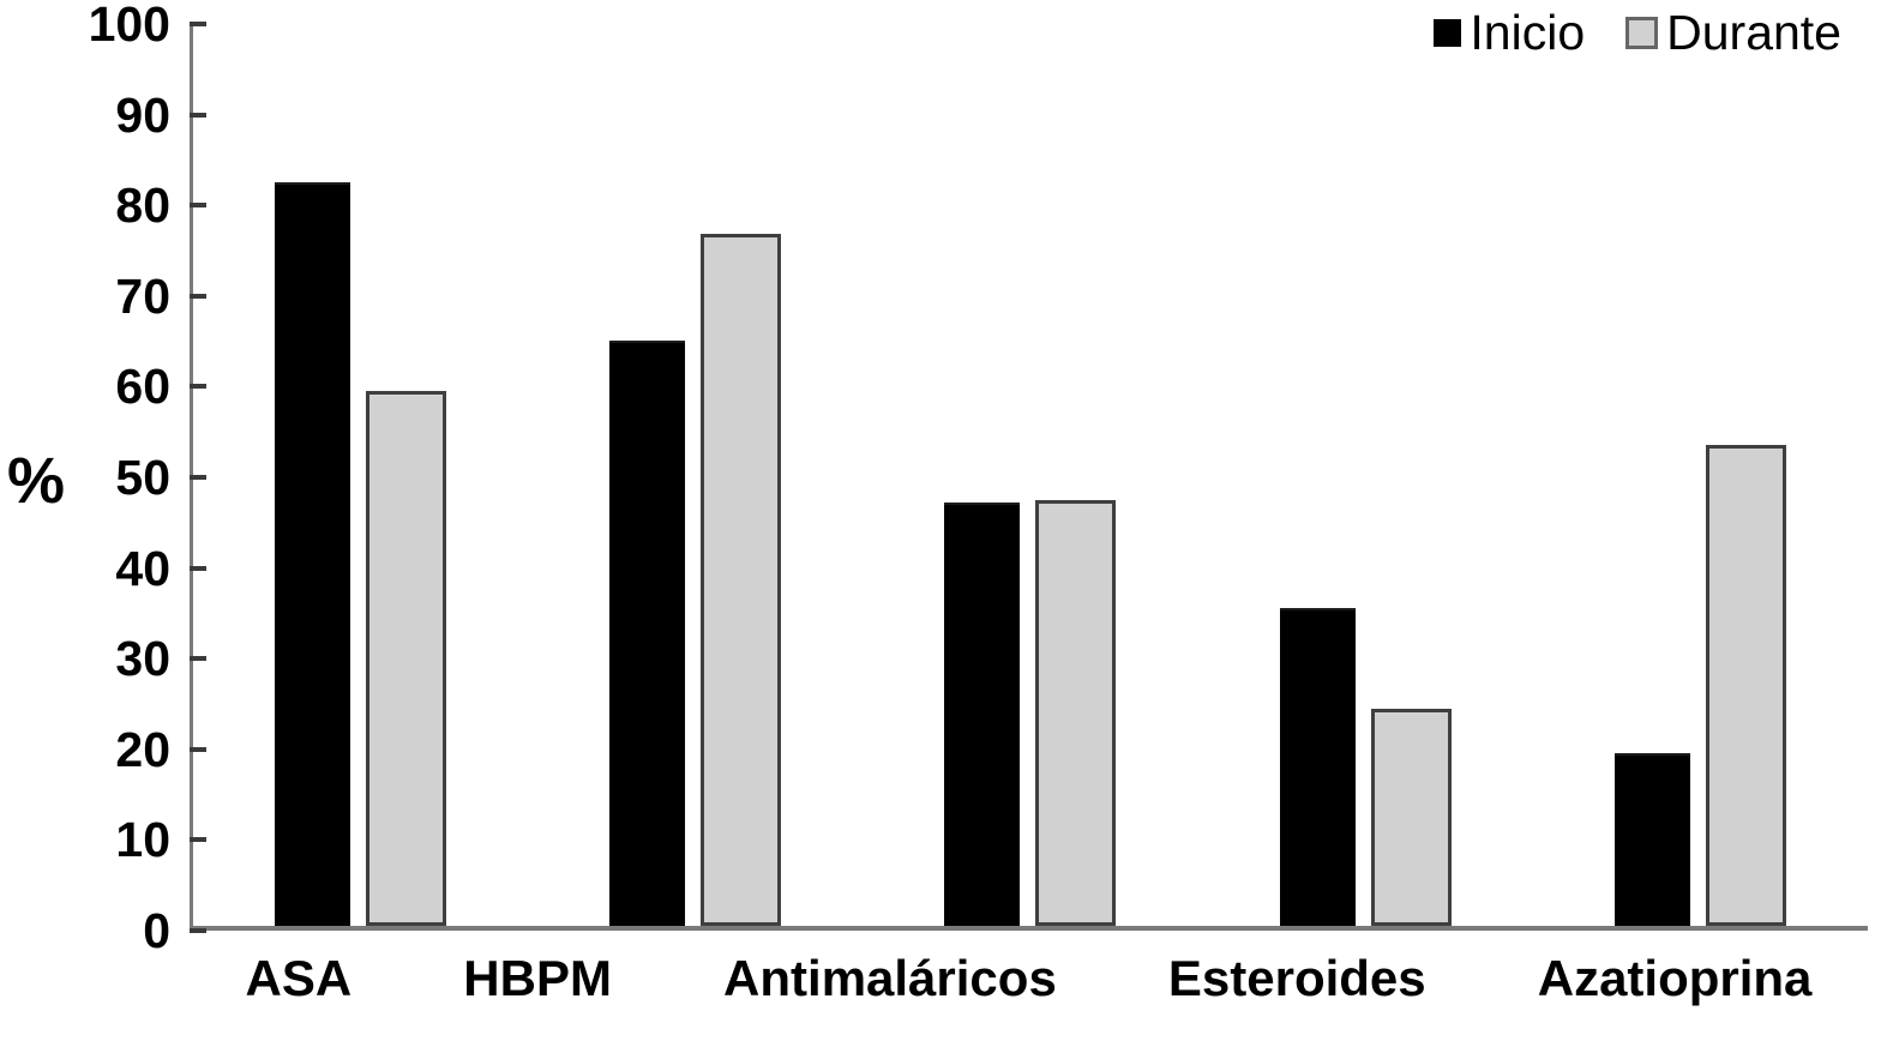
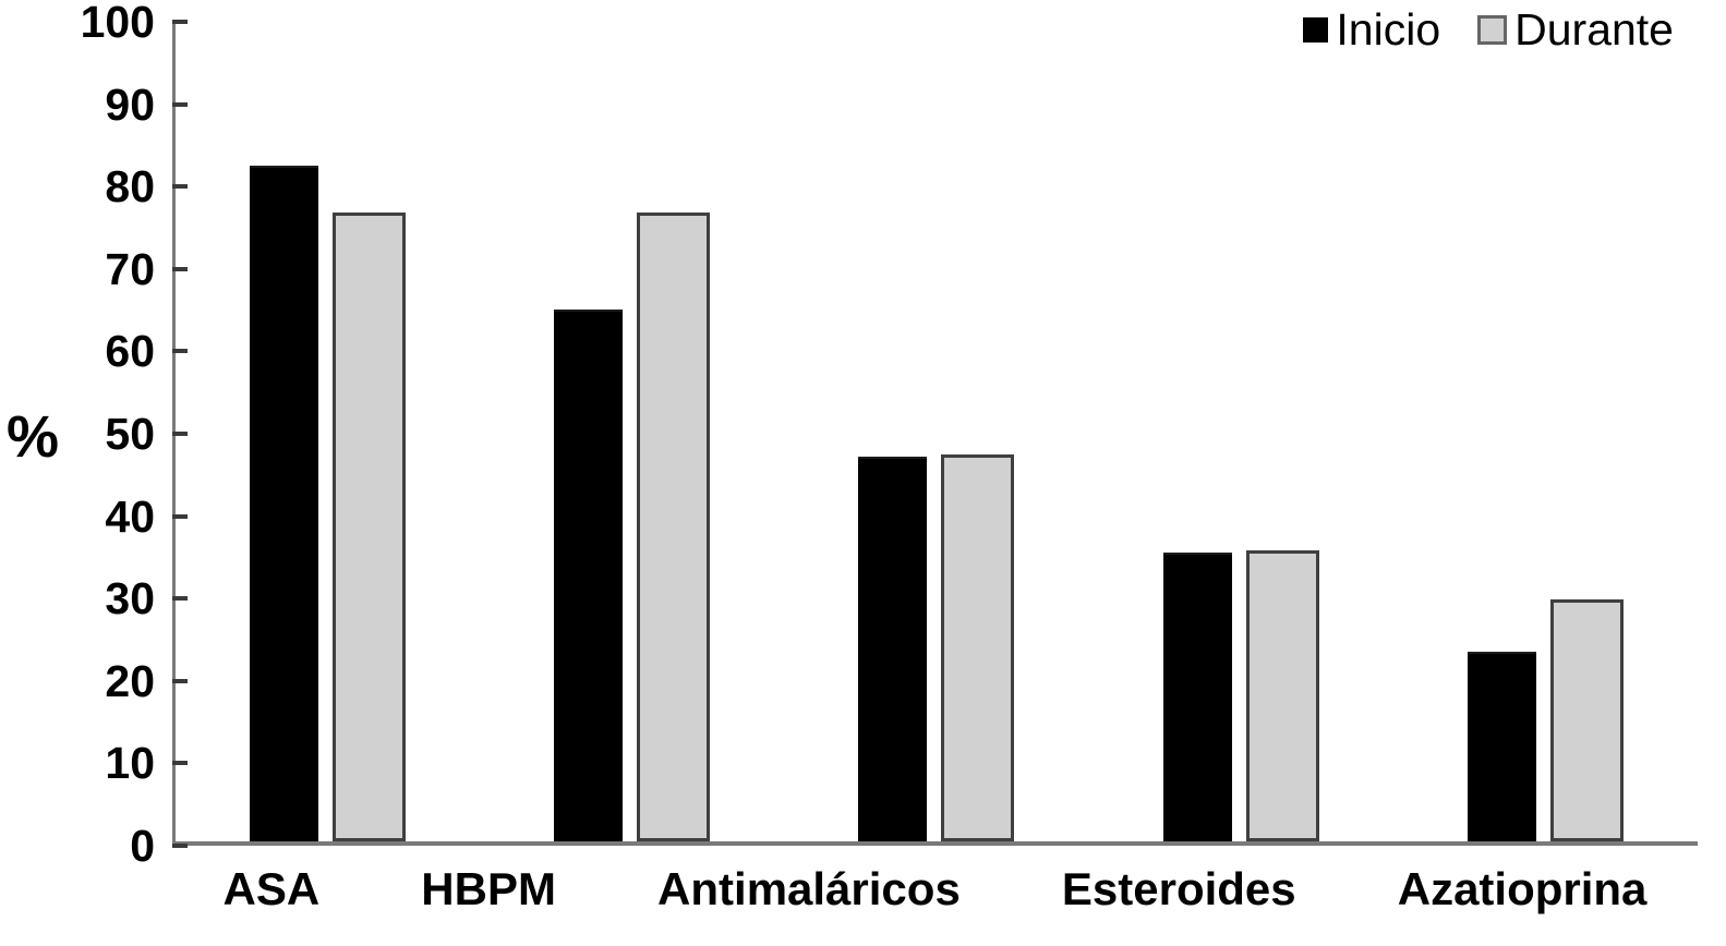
Durante/ASA: 59 -> 76
Durante/Esteroides: 24 -> 35
Inicio/Azatioprina: 19 -> 23
Durante/Azatioprina: 53 -> 29
